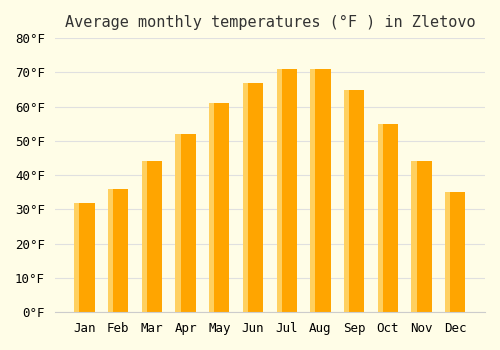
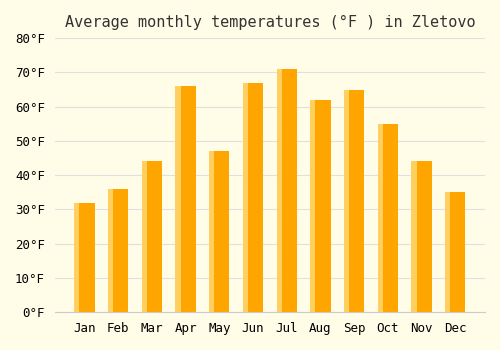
Apr: 52°F -> 66°F
May: 61°F -> 47°F
Aug: 71°F -> 62°F
